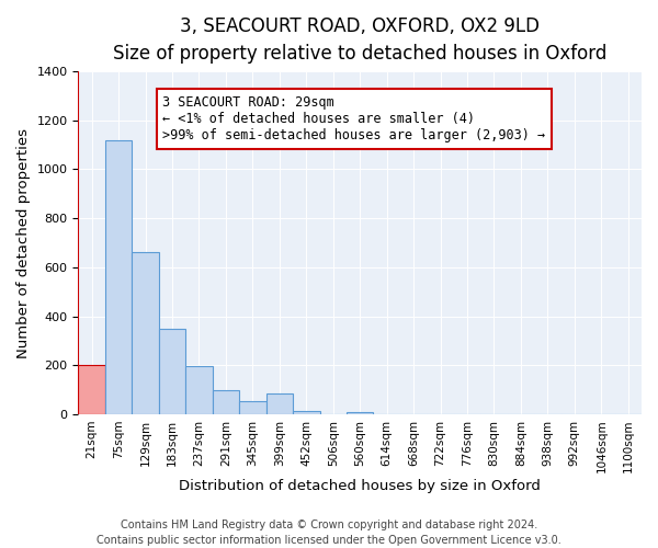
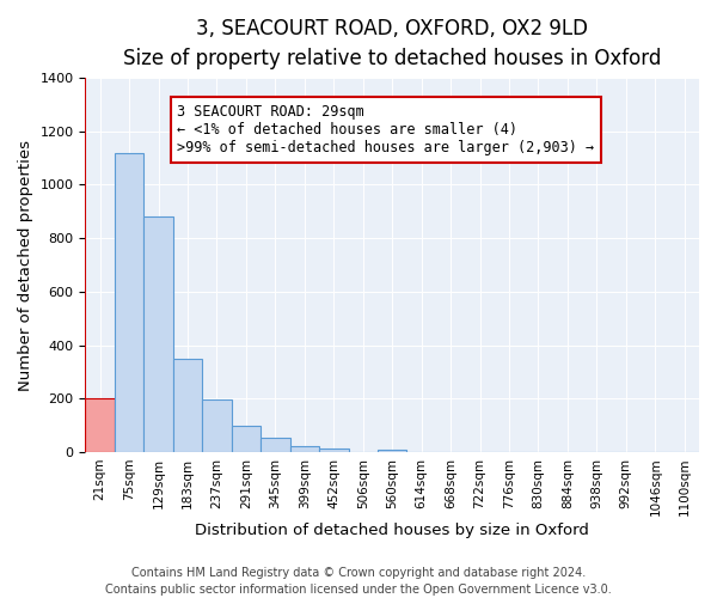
129sqm: 660 -> 880
399sqm: 85 -> 22
